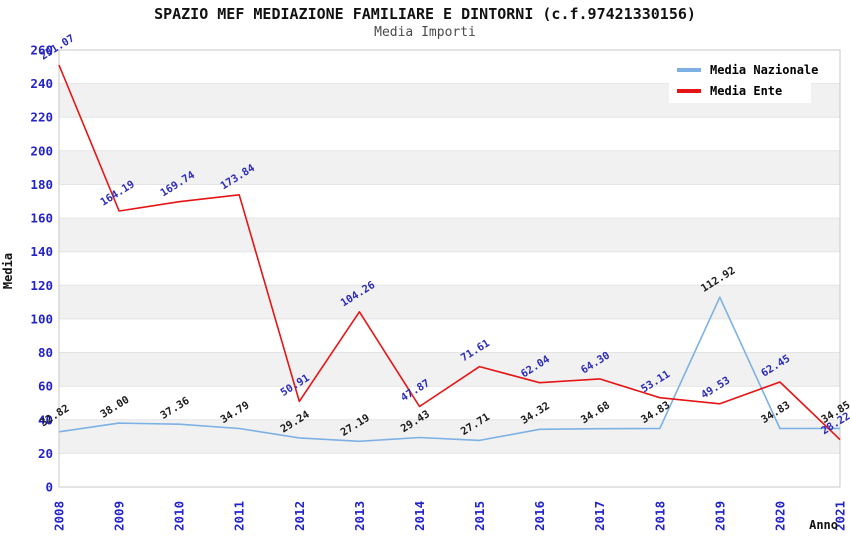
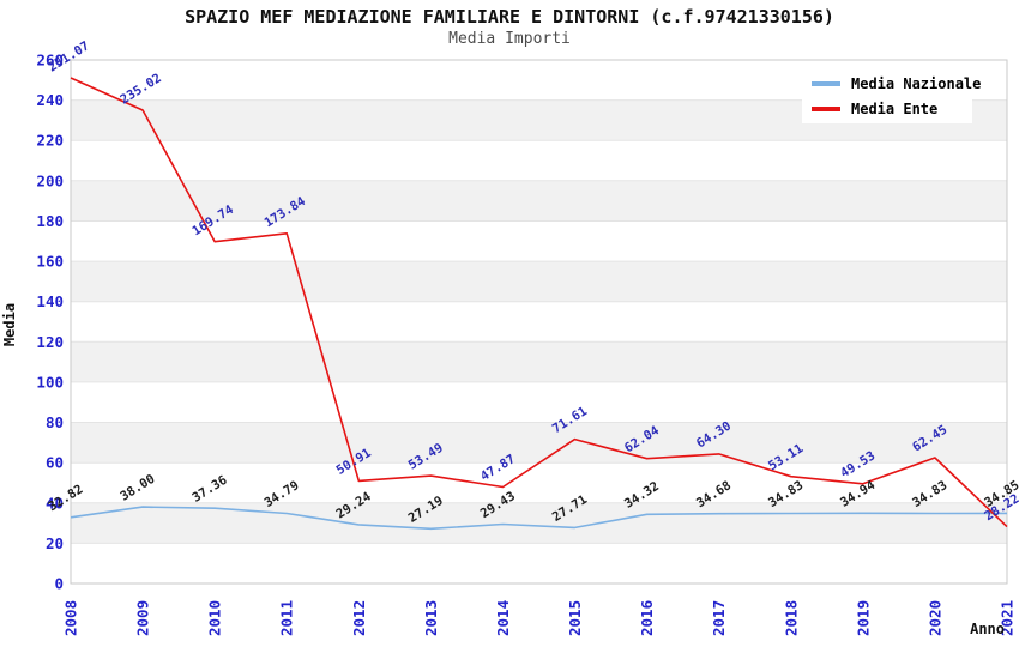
Media Ente/2009: 164.19 -> 235.02
Media Ente/2013: 104.26 -> 53.49
Media Nazionale/2019: 112.92 -> 34.94
